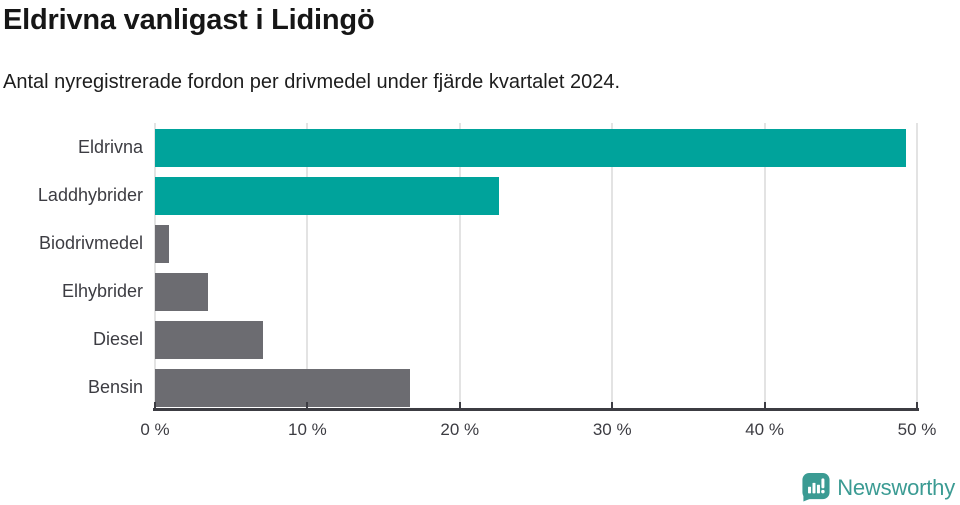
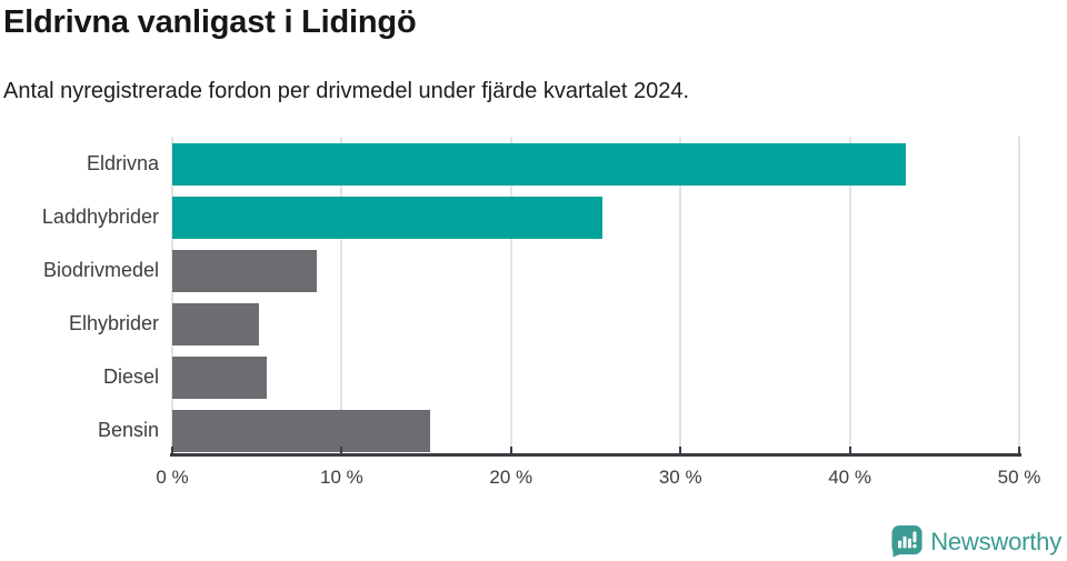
Eldrivna: 49.3% -> 43.3%
Laddhybrider: 22.6% -> 25.4%
Biodrivmedel: 0.9% -> 8.5%
Elhybrider: 3.5% -> 5.1%
Diesel: 7.1% -> 5.6%
Bensin: 16.7% -> 15.2%
